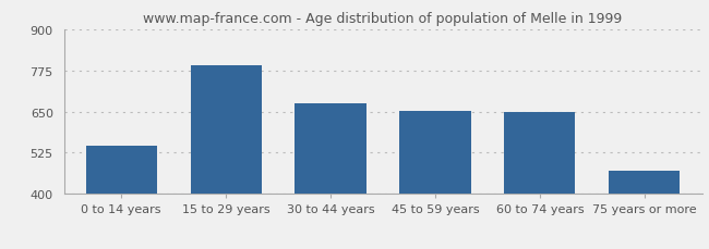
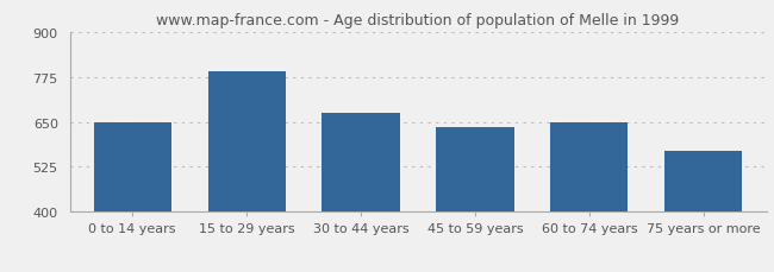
0 to 14 years: 545 -> 650
45 to 59 years: 652 -> 635
75 years or more: 470 -> 570
